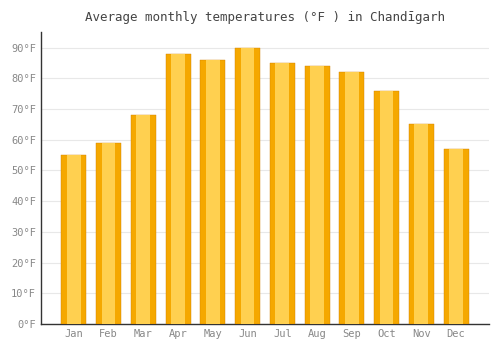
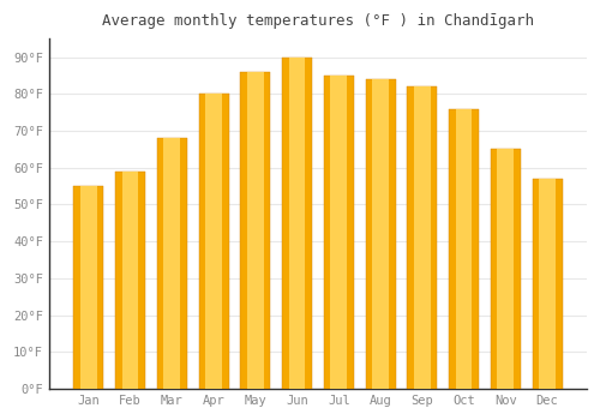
Apr: 88°F -> 80°F
